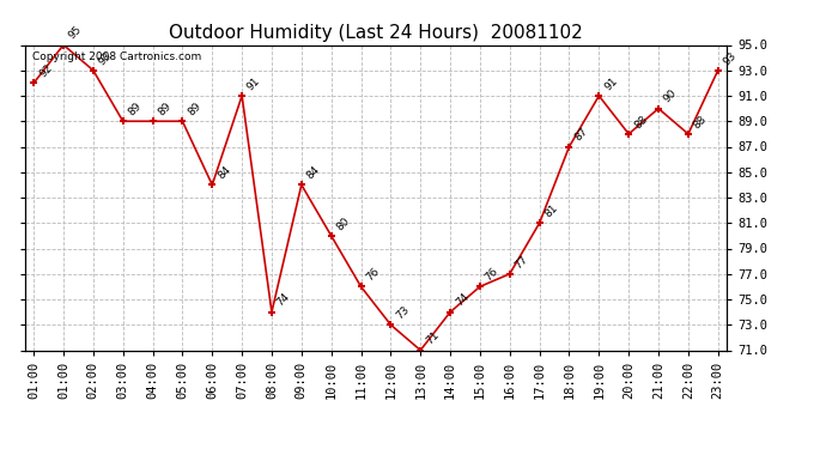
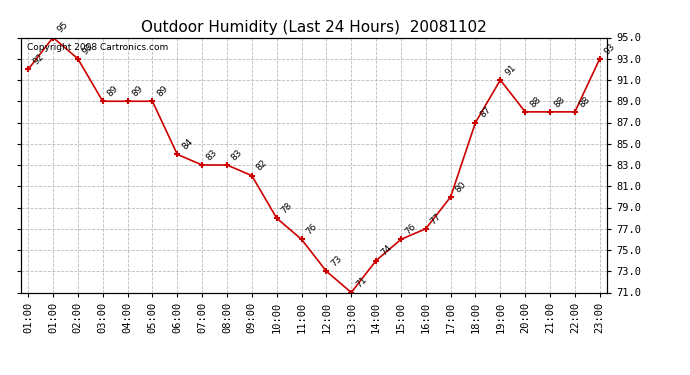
07:00: 91 -> 83
08:00: 74 -> 83
09:00: 84 -> 82
10:00: 80 -> 78
17:00: 81 -> 80
21:00: 90 -> 88
